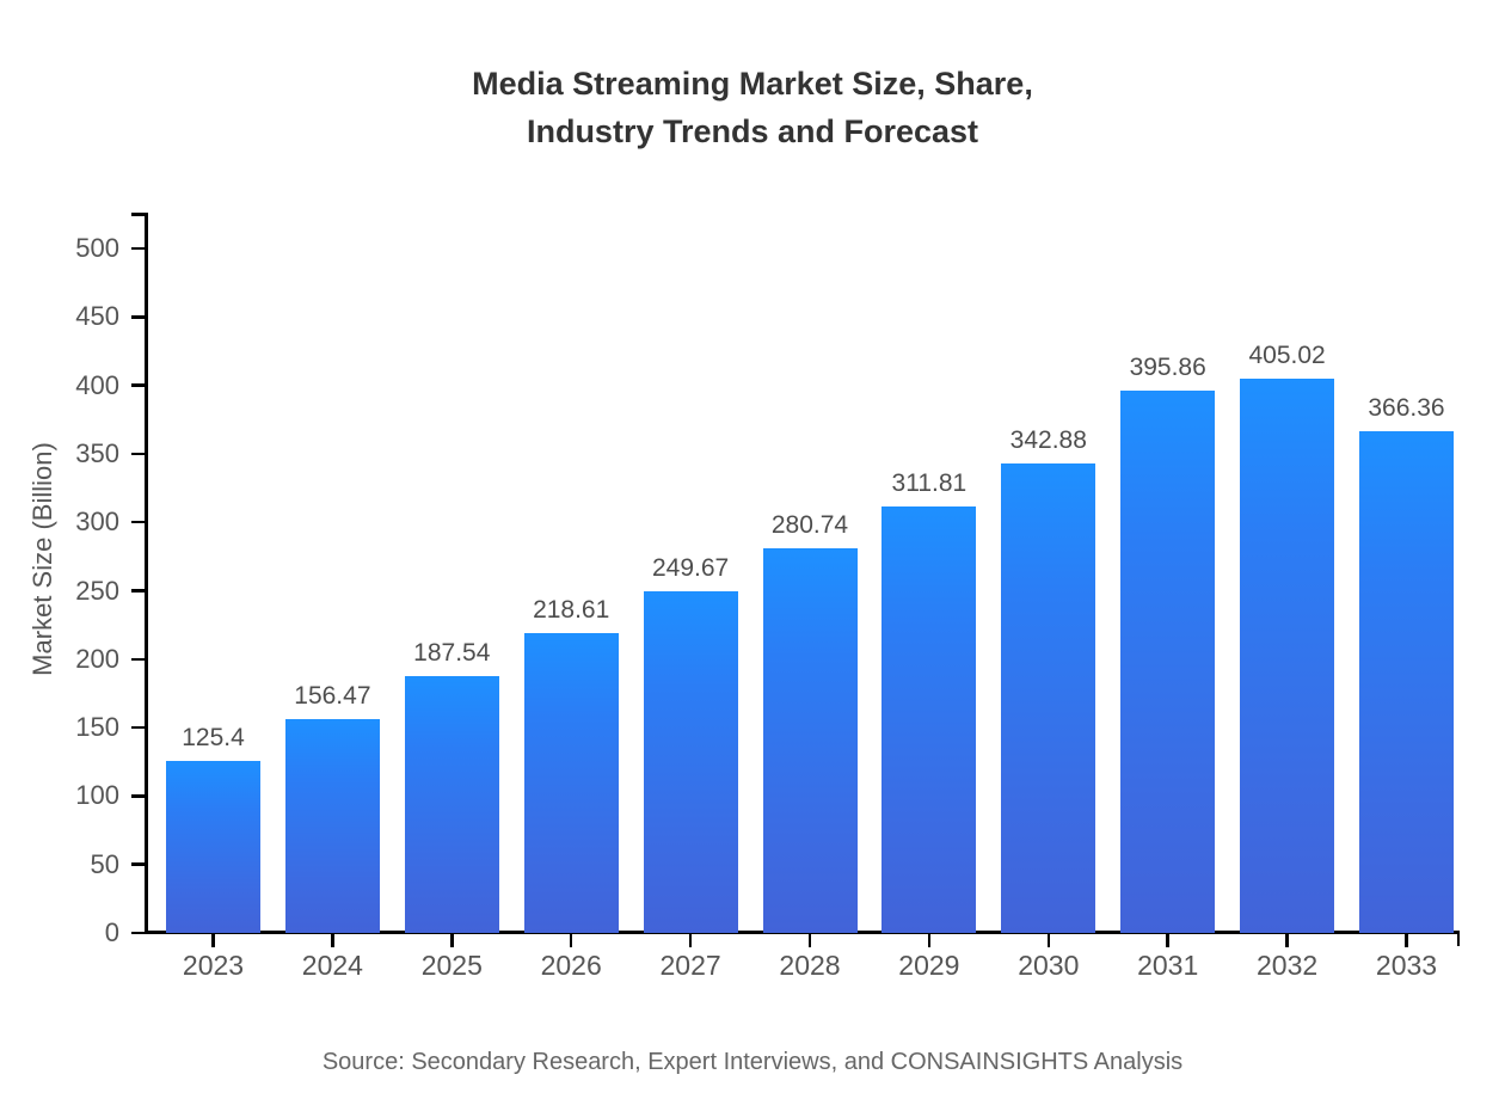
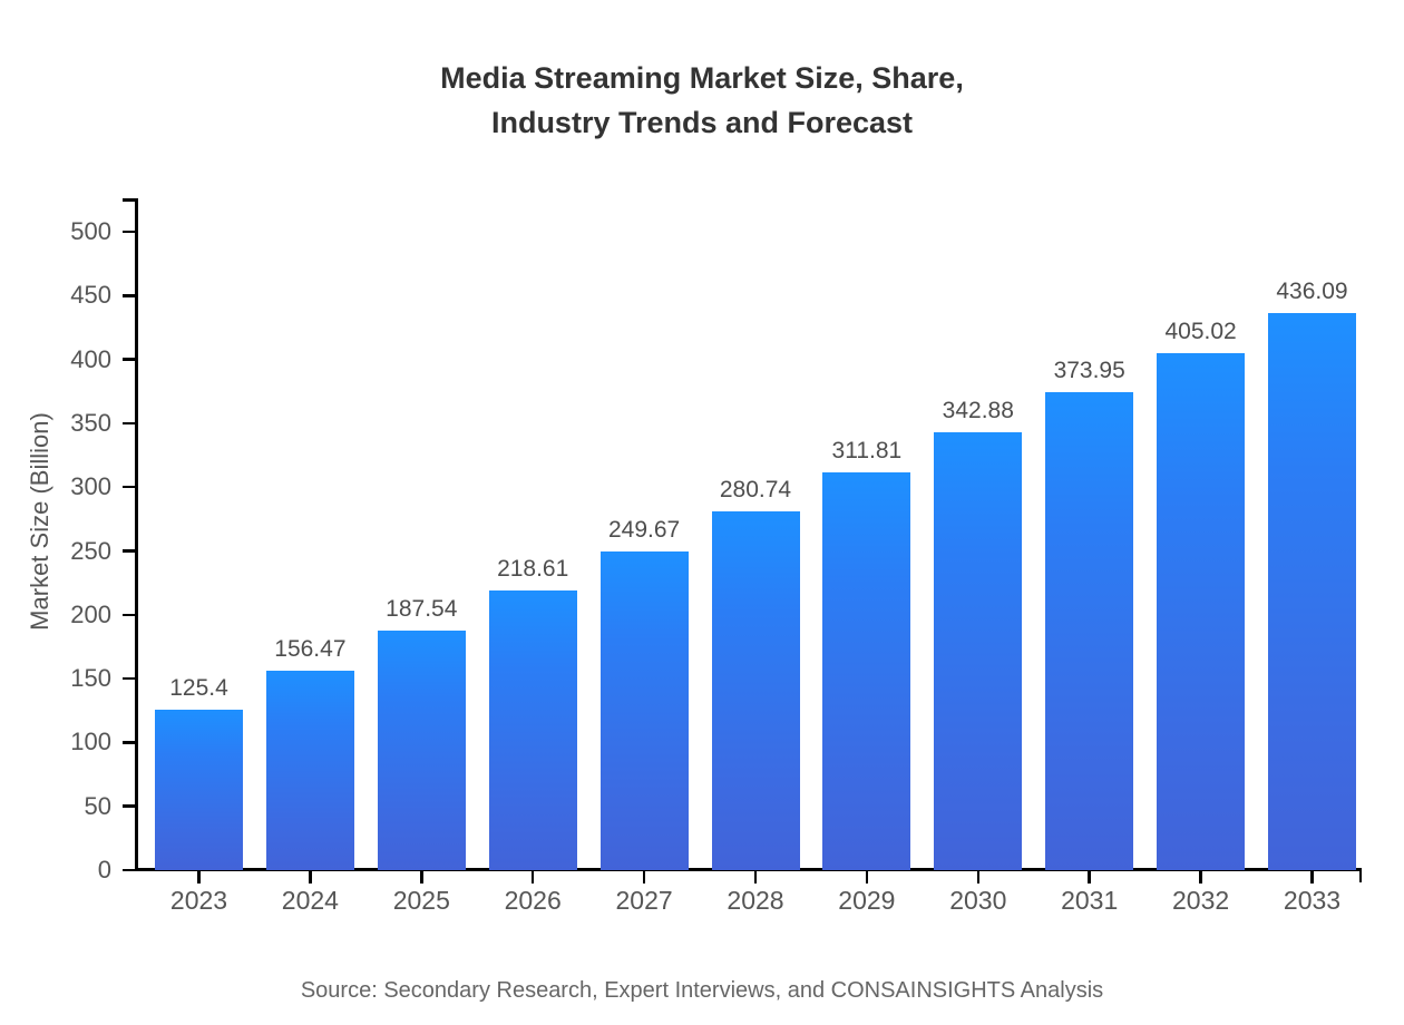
2031: 395.86 -> 373.95
2033: 366.36 -> 436.09
